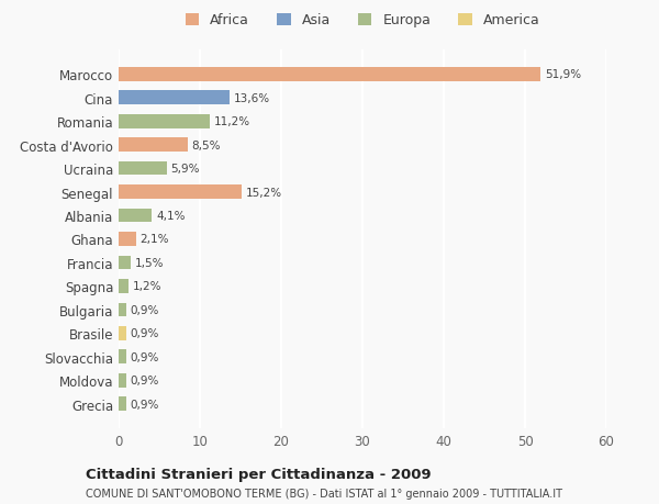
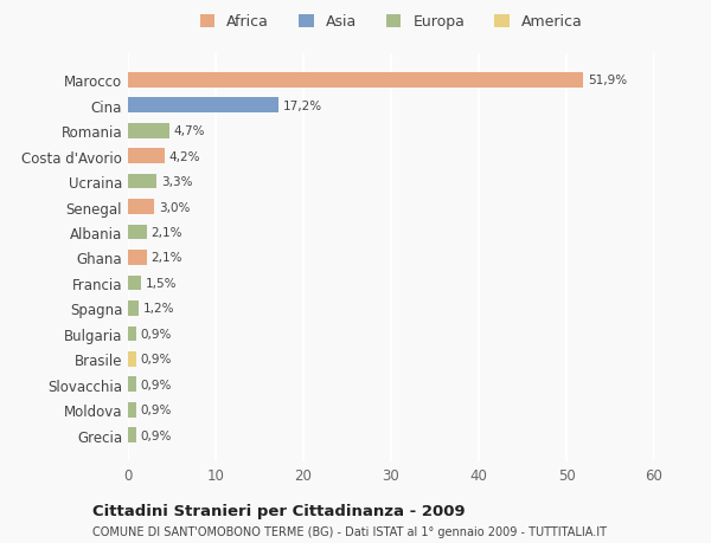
Cina: 13,6% -> 17,2%
Romania: 11,2% -> 4,7%
Costa d'Avorio: 8,5% -> 4,2%
Ucraina: 5,9% -> 3,3%
Senegal: 15,2% -> 3,0%
Albania: 4,1% -> 2,1%
